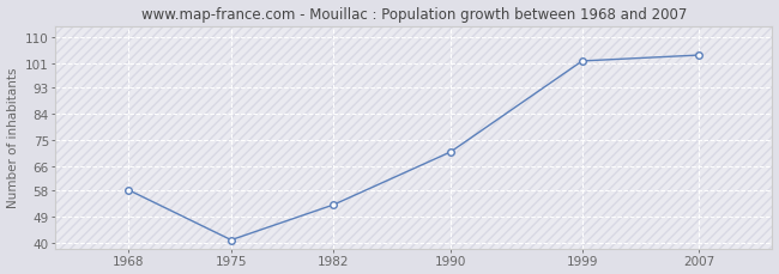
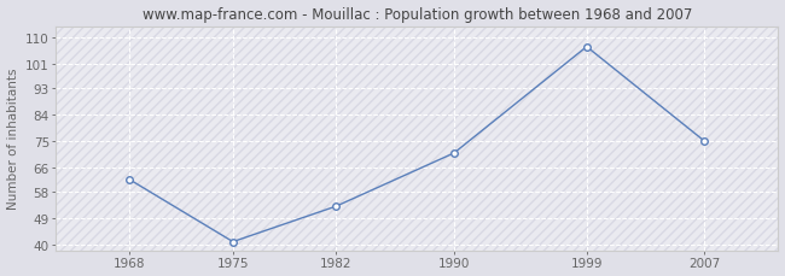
1968: 58 -> 62
1999: 102 -> 107
2007: 104 -> 75
